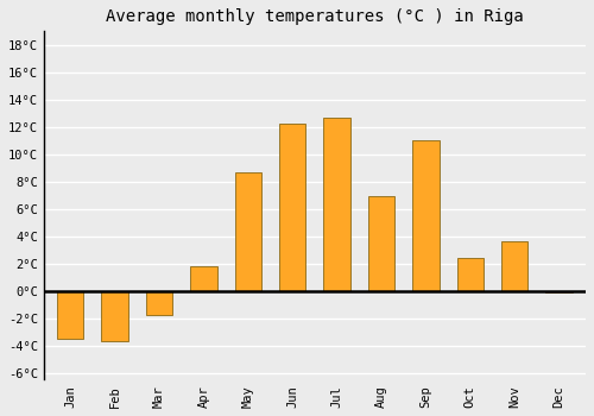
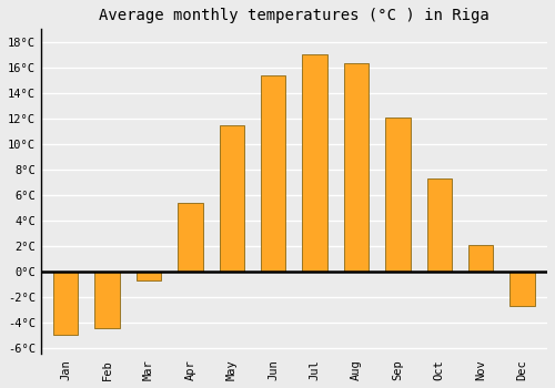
Jan: -3.5°C -> -5.0°C
Feb: -3.7°C -> -4.5°C
Mar: -1.8°C -> -0.7°C
Apr: 1.8°C -> 5.4°C
May: 8.7°C -> 11.5°C
Jun: 12.2°C -> 15.4°C
Jul: 12.7°C -> 17.0°C
Aug: 6.9°C -> 16.3°C
Sep: 11.0°C -> 12.1°C
Oct: 2.4°C -> 7.3°C
Nov: 3.6°C -> 2.1°C
Dec: -0.1°C -> -2.7°C
